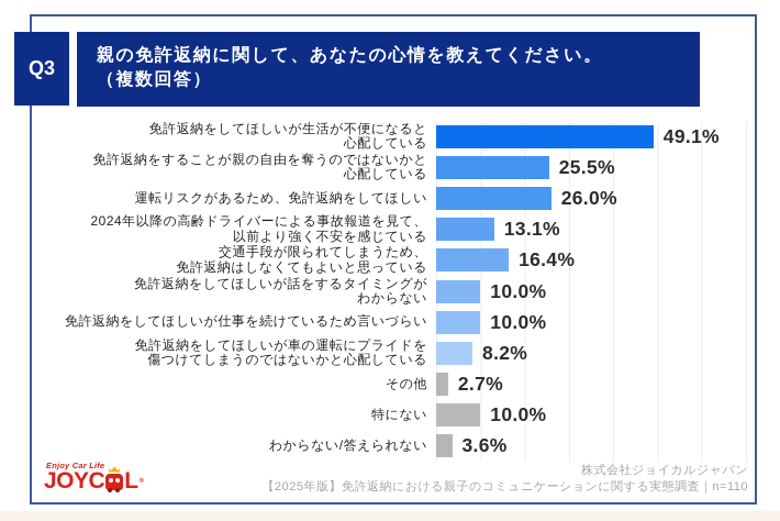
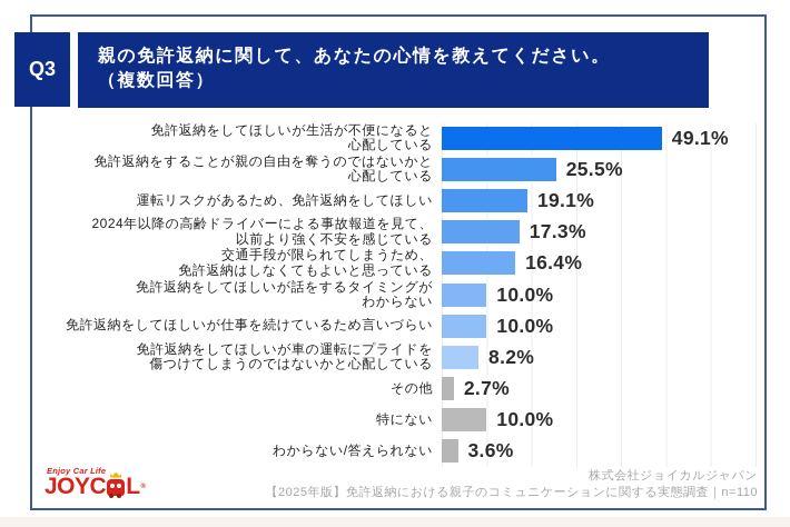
運転リスクがあるため、免許返納をしてほしい: 26.0% -> 19.1%
2024年以降の高齢ドライバーによる事故報道を見て、 以前より強く不安を感じている: 13.1% -> 17.3%
